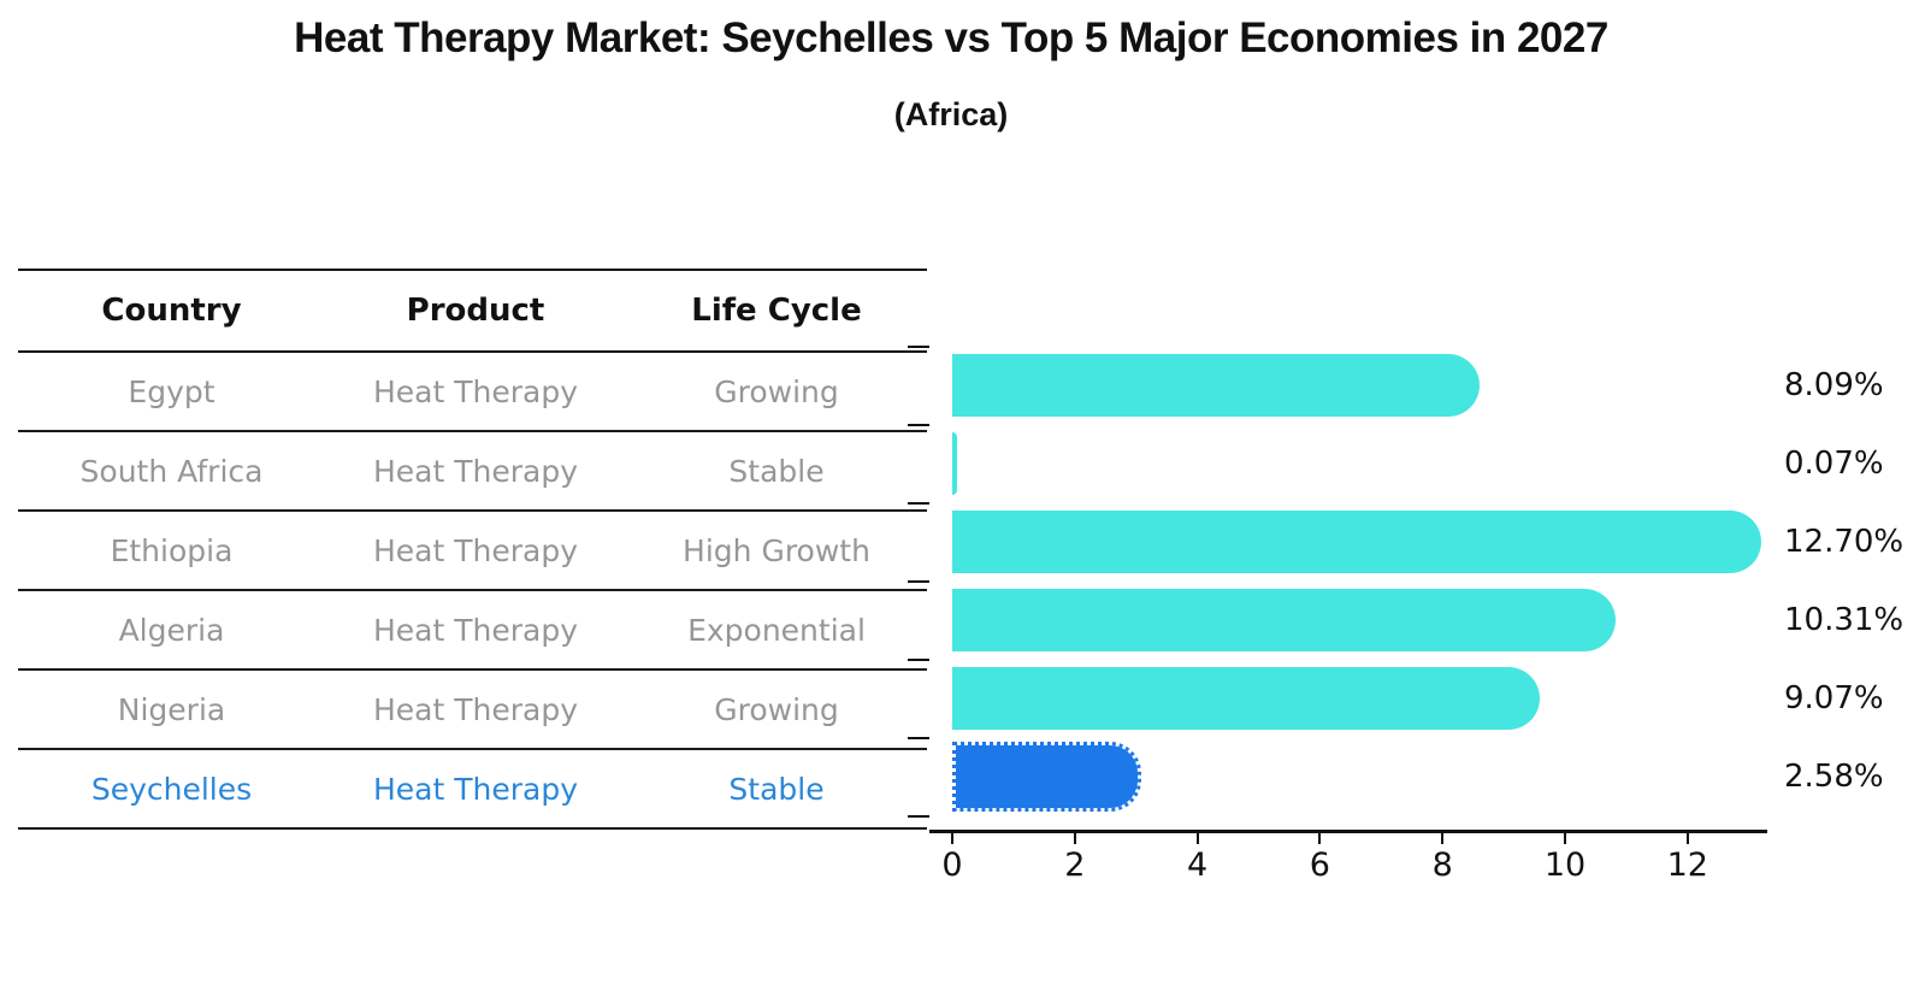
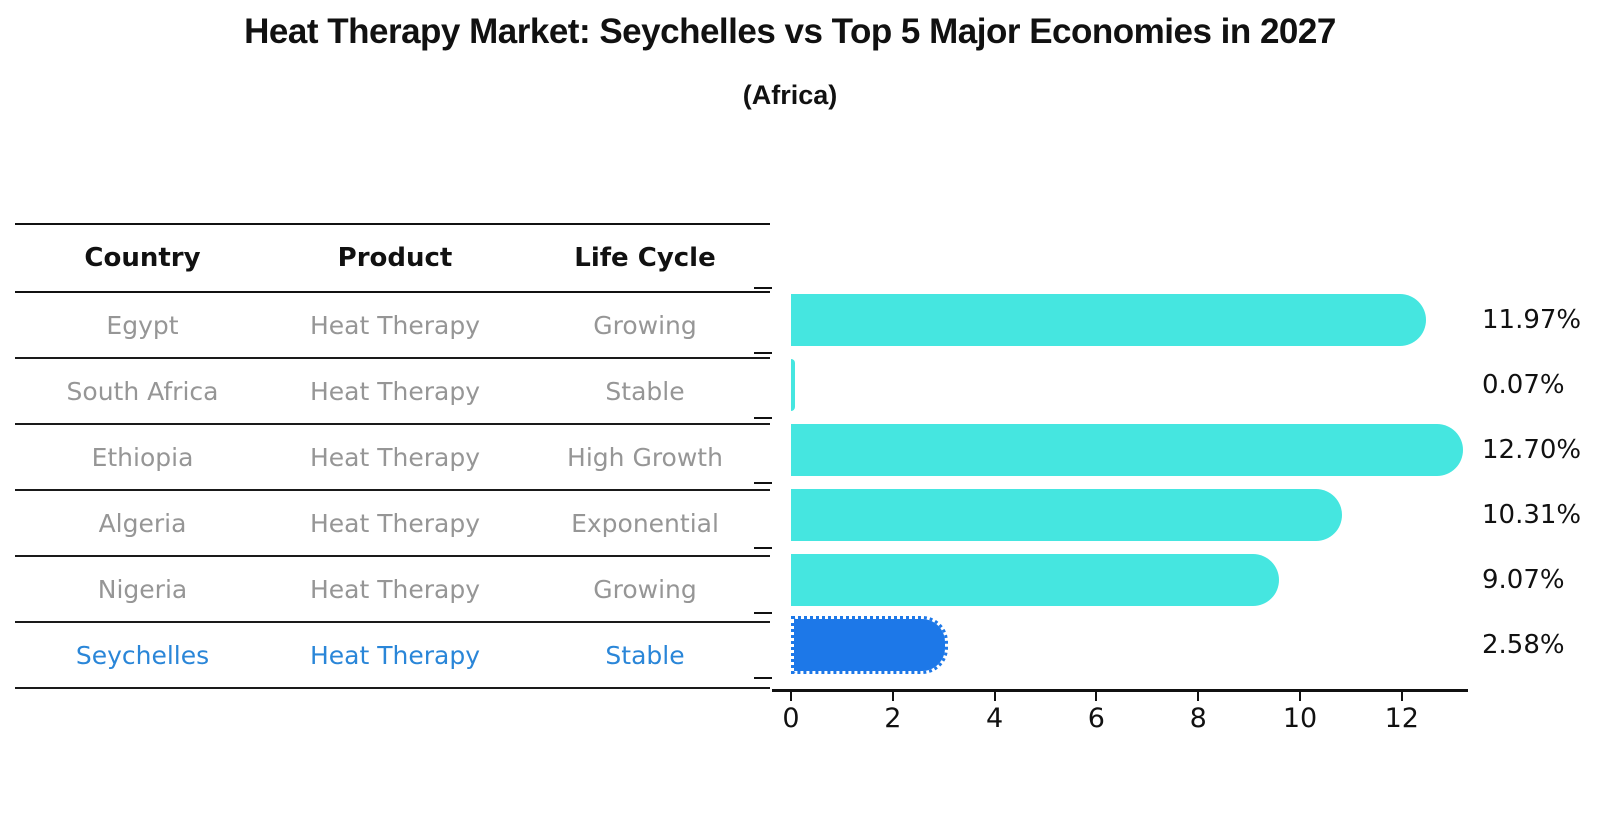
Egypt: 8.09% -> 11.97%
